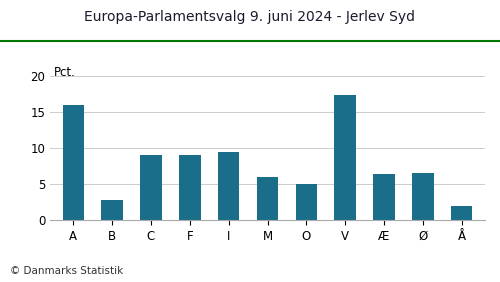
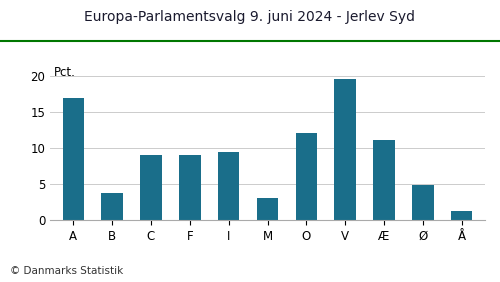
A: 16.0 -> 17.0
B: 2.8 -> 3.7
M: 6.0 -> 3.1
O: 5.0 -> 12.1
V: 17.4 -> 19.7
Æ: 6.4 -> 11.2
Ø: 6.6 -> 4.9
Å: 2.0 -> 1.2
